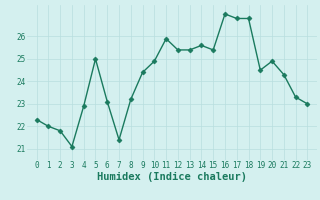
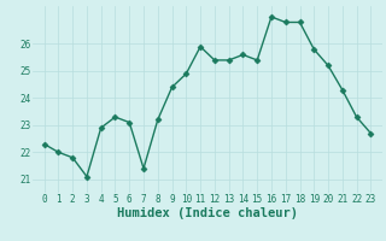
5: 25.0 -> 23.3
19: 24.5 -> 25.8
20: 24.9 -> 25.2
23: 23.0 -> 22.7
